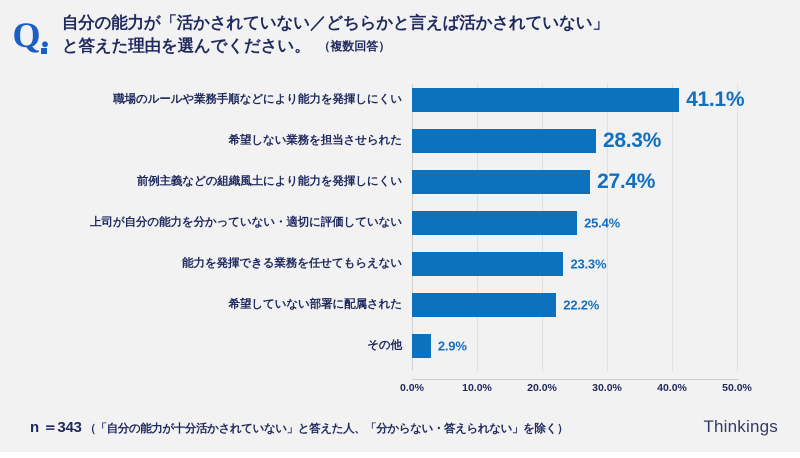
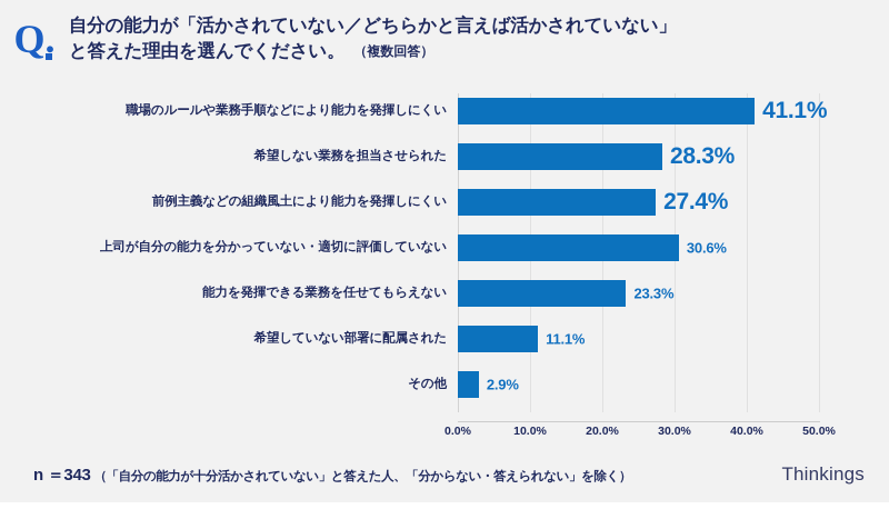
上司が自分の能力を分かっていない・適切に評価していない: 25.4% -> 30.6%
希望していない部署に配属された: 22.2% -> 11.1%
